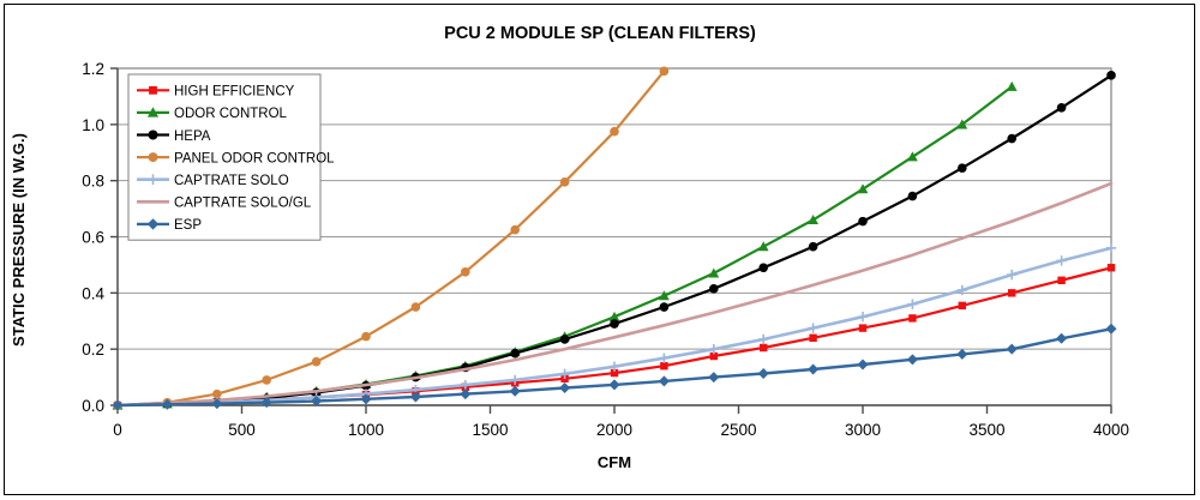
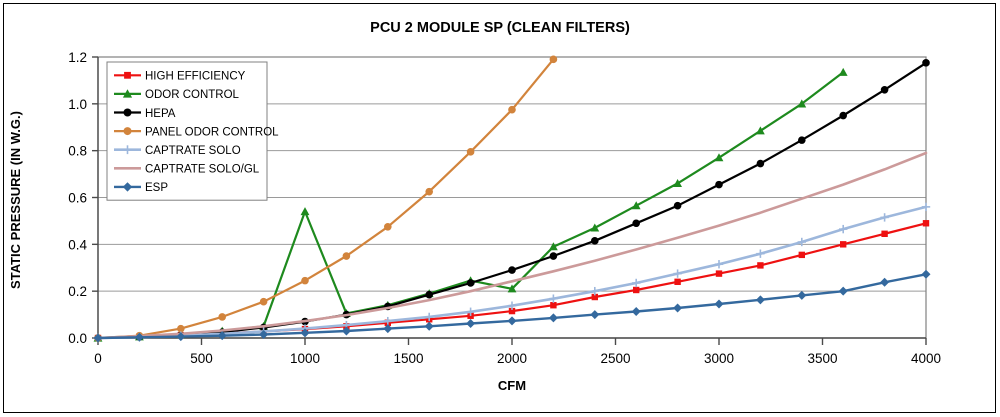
ODOR CONTROL/1000: 0.07 -> 0.54
ODOR CONTROL/2000: 0.32 -> 0.21
